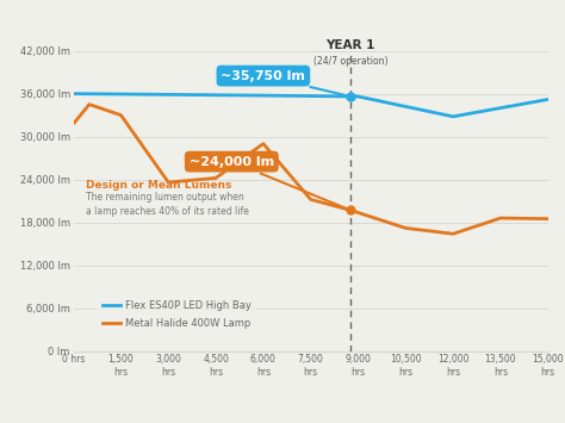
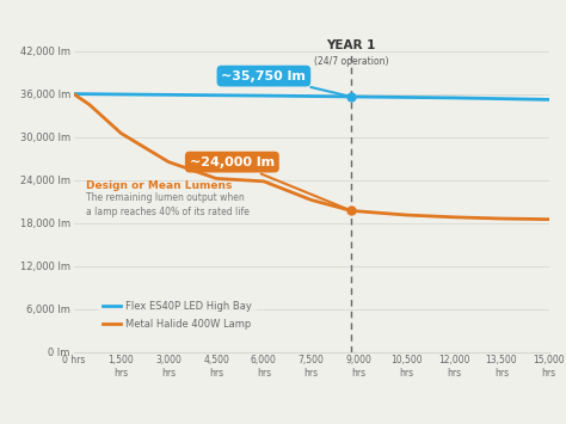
Metal Halide 400W Lamp/0 hrs: 31,800 lm -> 36,000 lm
Metal Halide 400W Lamp/1,500 hrs: 33,000 lm -> 30,500 lm
Metal Halide 400W Lamp/3,000 hrs: 23,600 lm -> 26,500 lm
Metal Halide 400W Lamp/6,000 hrs: 29,000 lm -> 23,800 lm
Metal Halide 400W Lamp/10,500 hrs: 17,200 lm -> 19,100 lm
Flex ES40P LED High Bay/12,000 hrs: 32,800 lm -> 35,400 lm
Metal Halide 400W Lamp/12,000 hrs: 16,400 lm -> 18,800 lm
